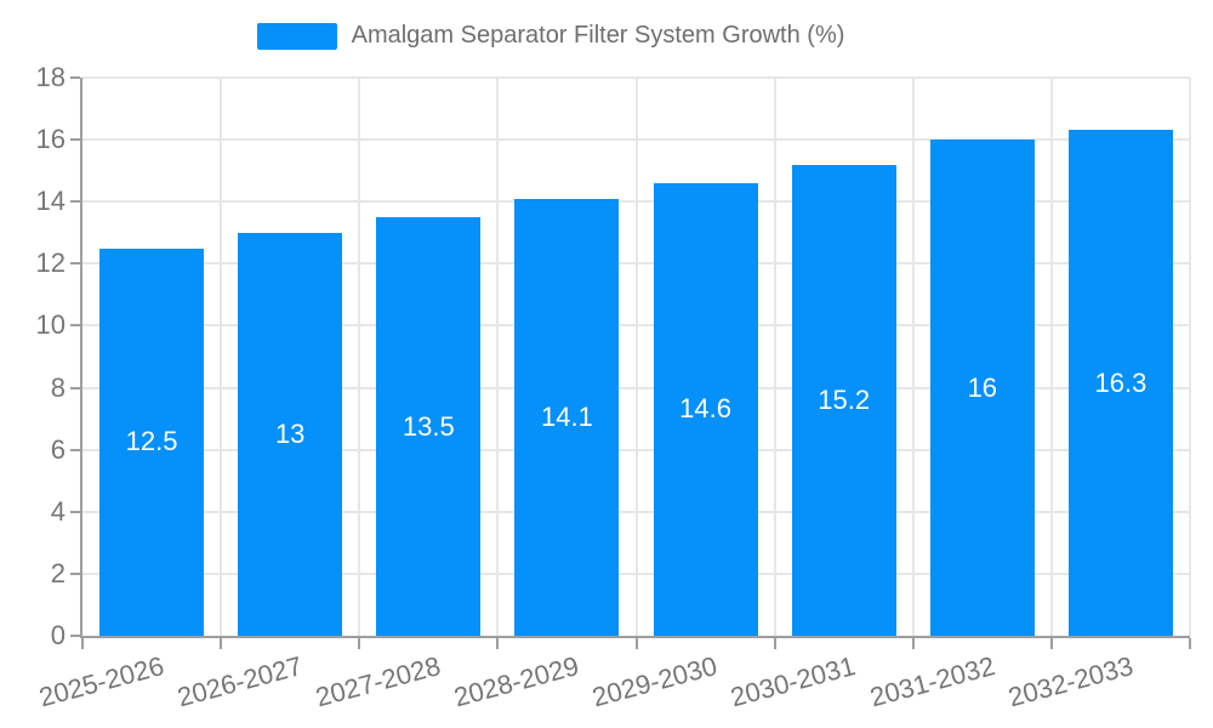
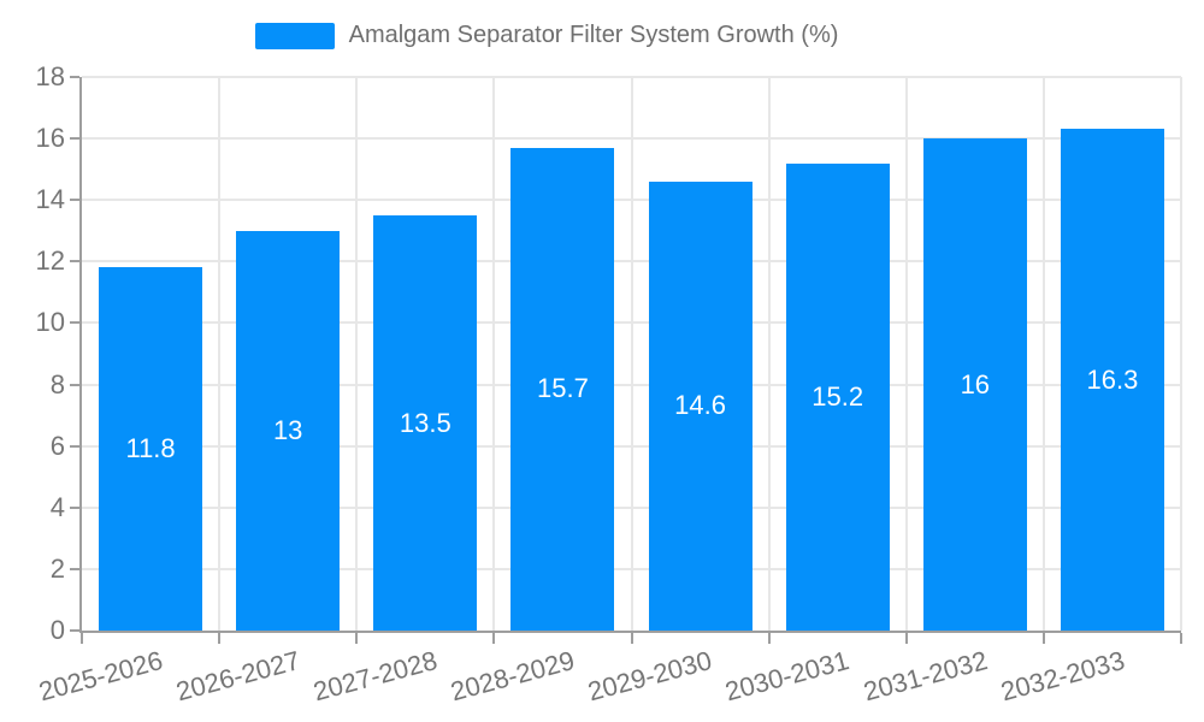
2025-2026: 12.5 -> 11.8
2028-2029: 14.1 -> 15.7
